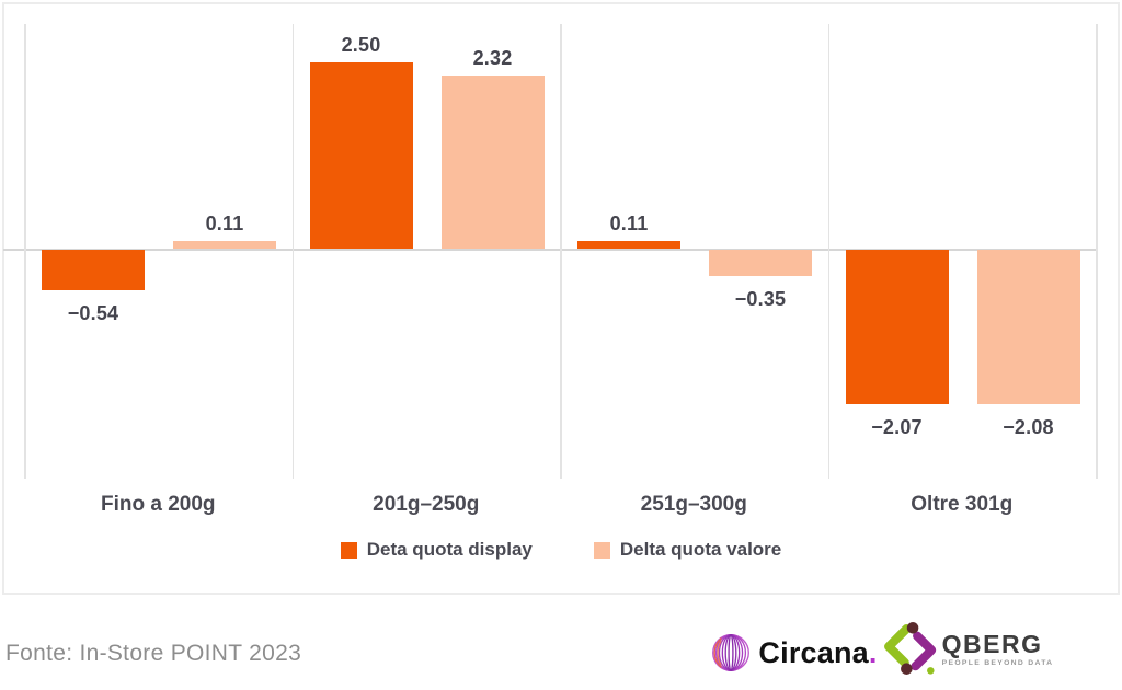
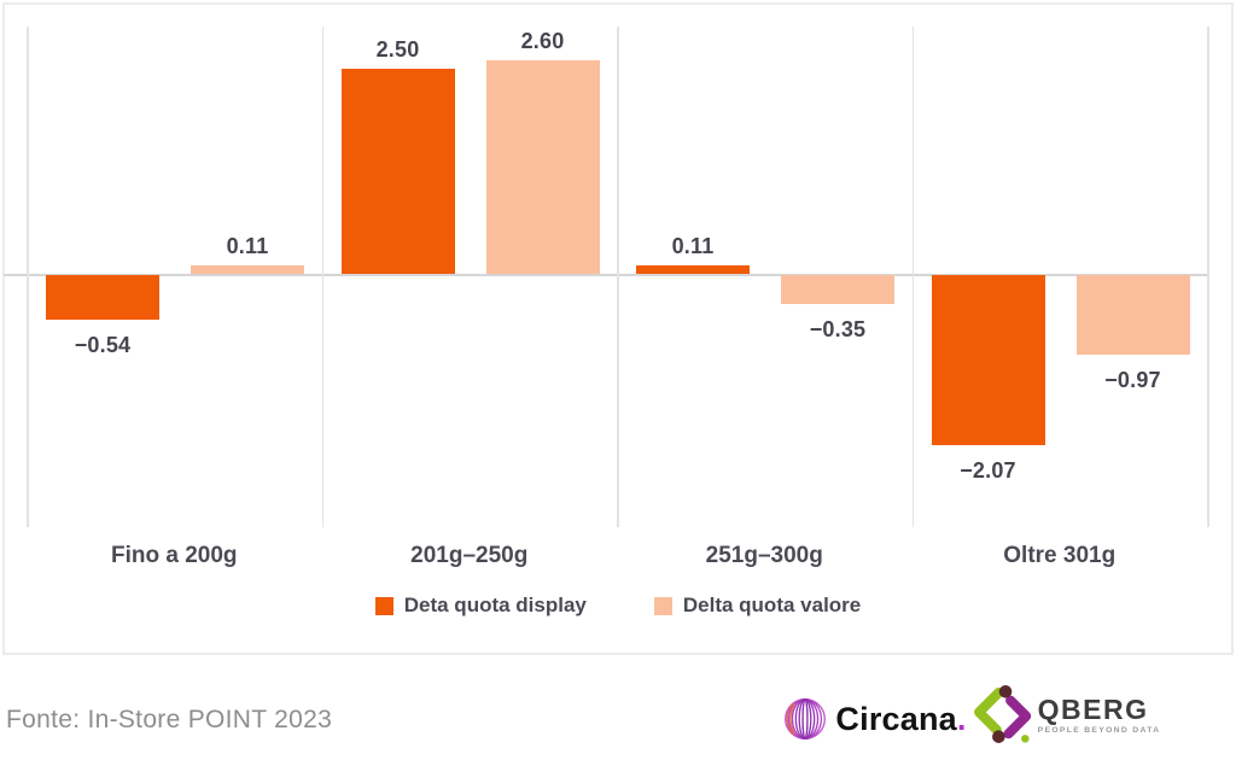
Delta quota valore/201g–250g: 2.32 -> 2.60
Delta quota valore/Oltre 301g: −2.08 -> −0.97
